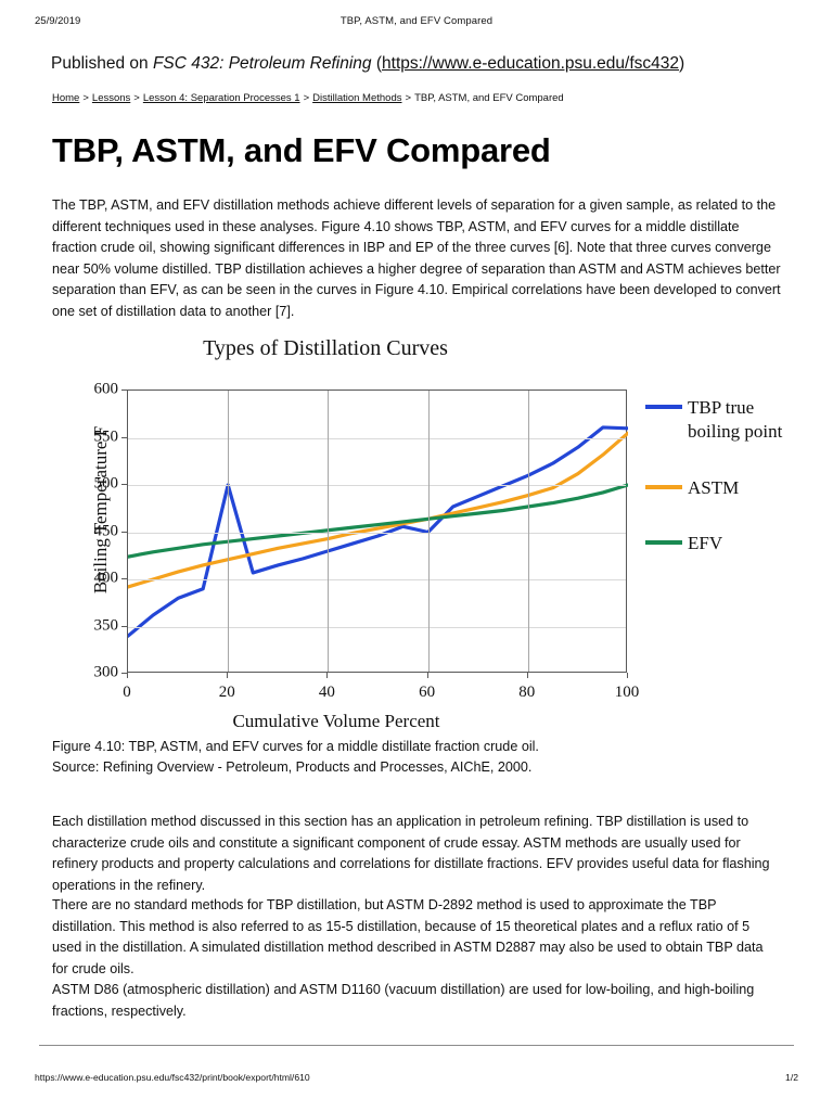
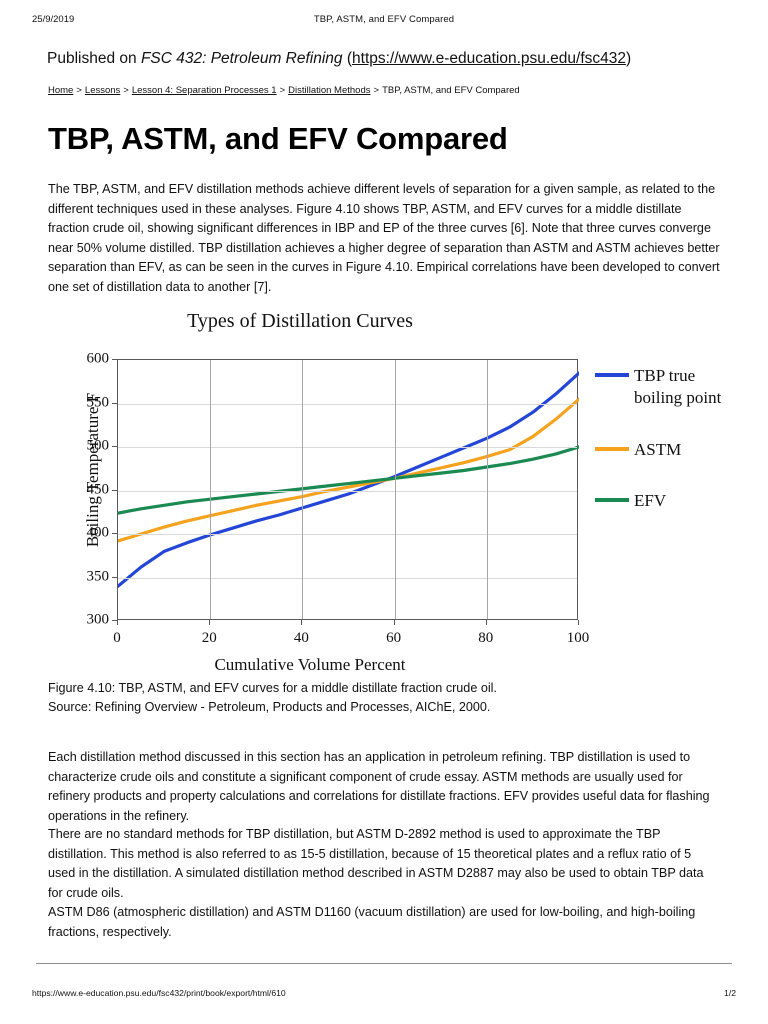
TBP true boiling point/20: 500 -> 400
TBP true boiling point/60: 450 -> 470
TBP true boiling point/100: 560 -> 580
